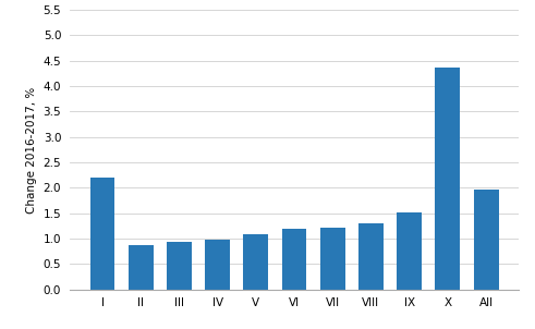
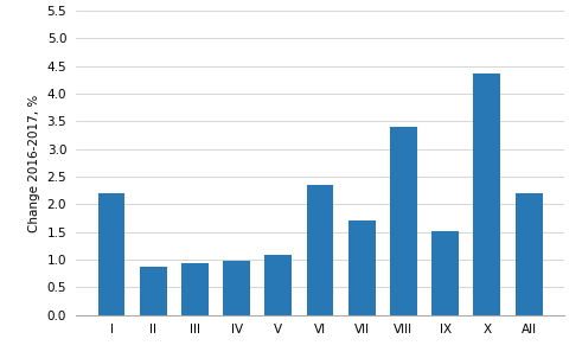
VI: 1.19 -> 2.35
VII: 1.21 -> 1.70
VIII: 1.30 -> 3.40
All: 1.97 -> 2.20
